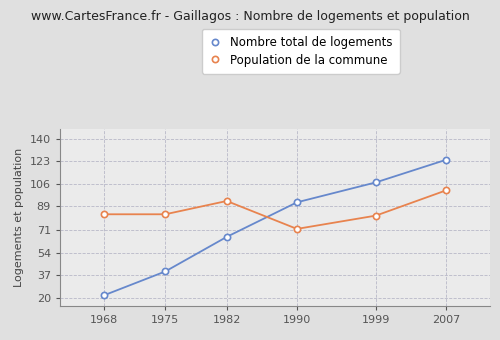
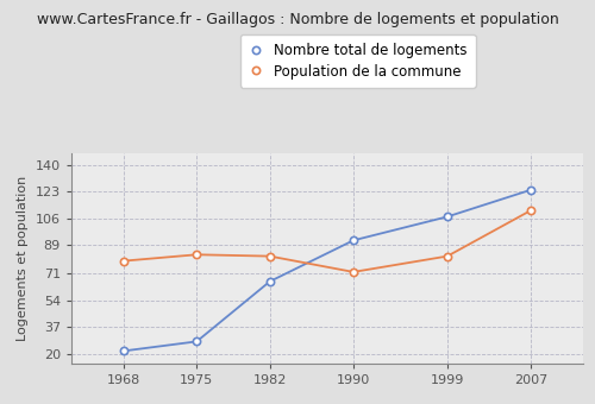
Population de la commune/1968: 83 -> 79
Nombre total de logements/1975: 40 -> 28
Population de la commune/1982: 93 -> 82
Population de la commune/2007: 101 -> 111
